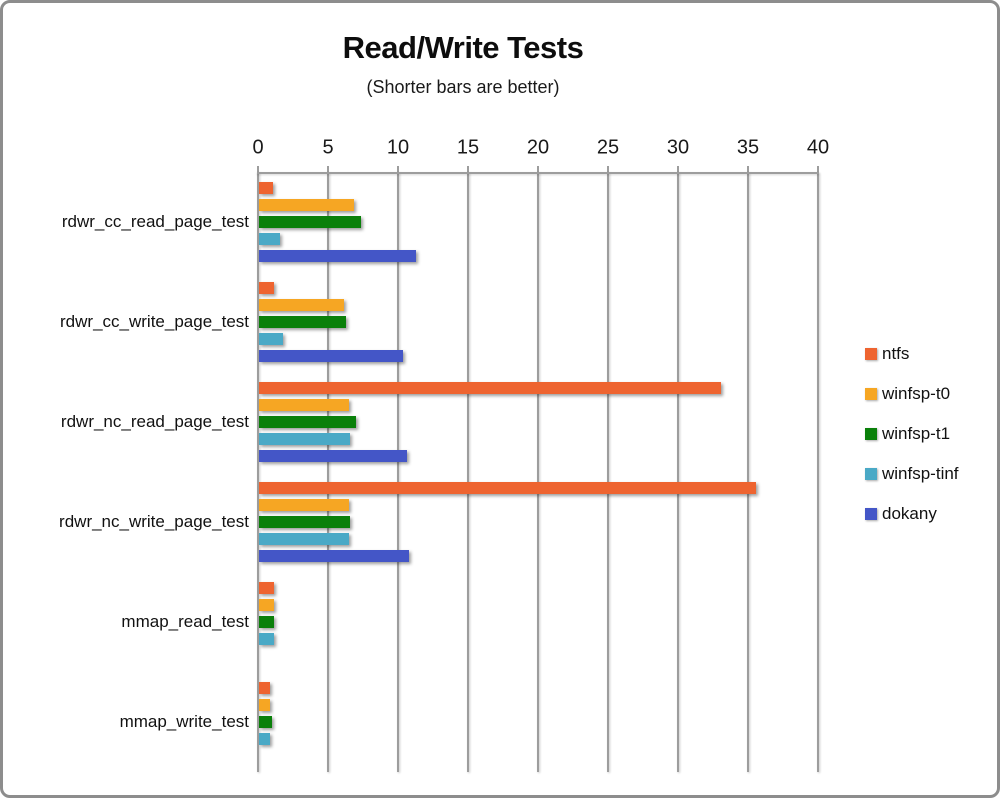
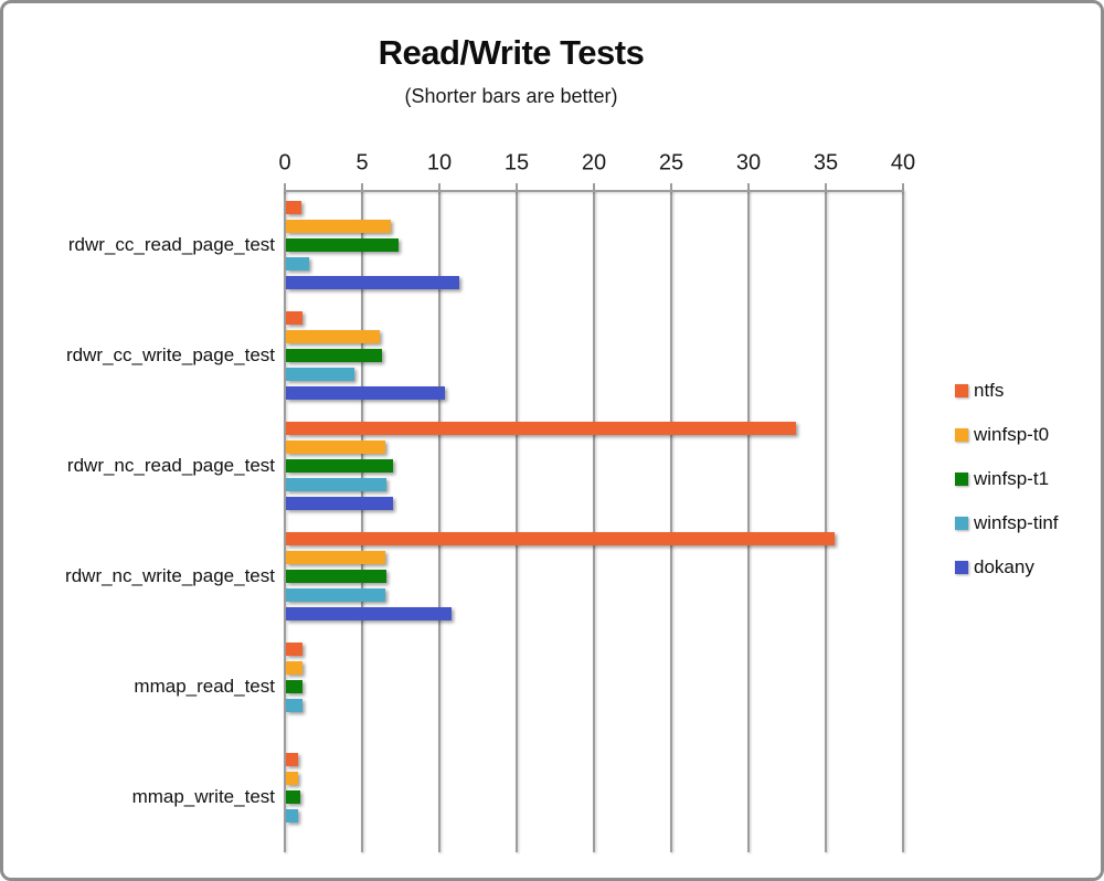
winfsp-tinf/rdwr_cc_write_page_test: 1.7 -> 4.4
dokany/rdwr_nc_read_page_test: 10.6 -> 6.9
